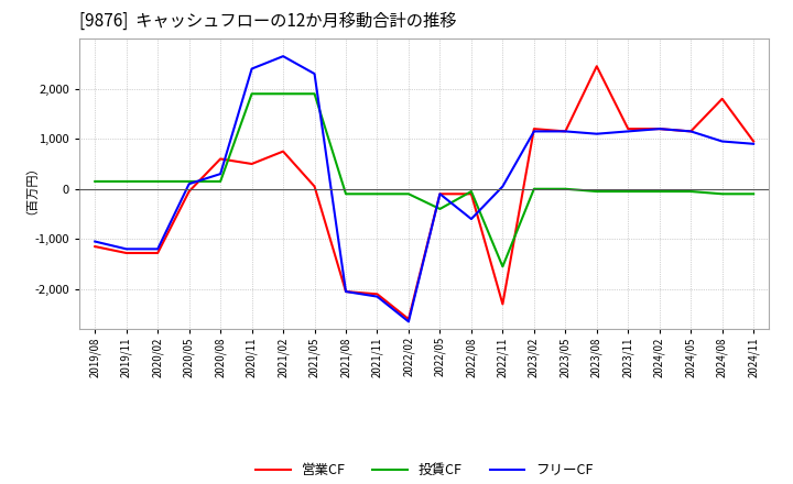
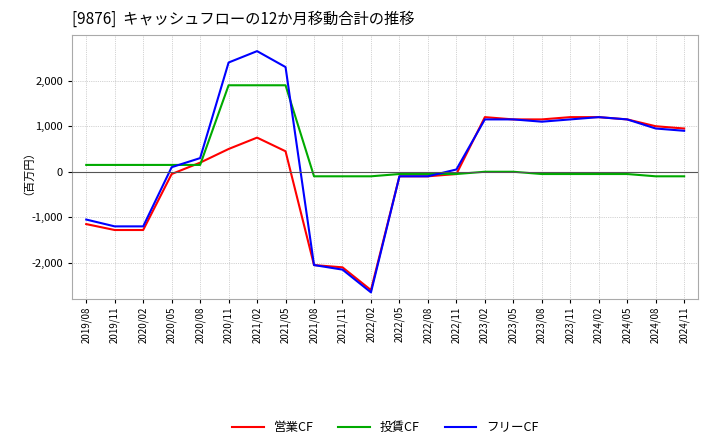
営業CF/2020/08: 600 -> 200
営業CF/2021/05: 50 -> 450
投賃CF/2022/05: -400 -> -50
フリーCF/2022/08: -600 -> -100
営業CF/2022/11: -2,300 -> -50
投賃CF/2022/11: -1,550 -> -50
営業CF/2023/08: 2,450 -> 1,150
営業CF/2024/08: 1,800 -> 1,000
